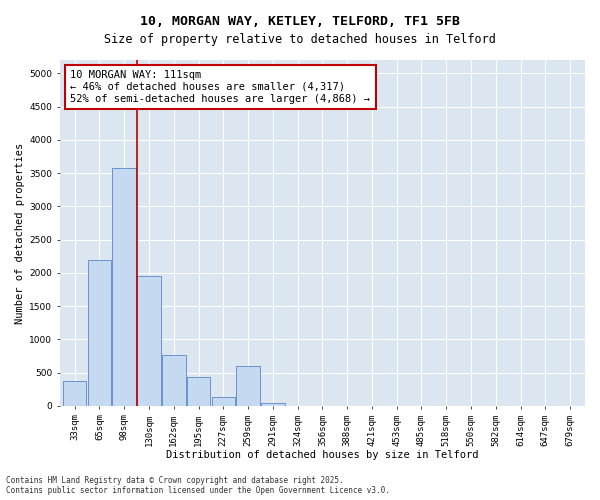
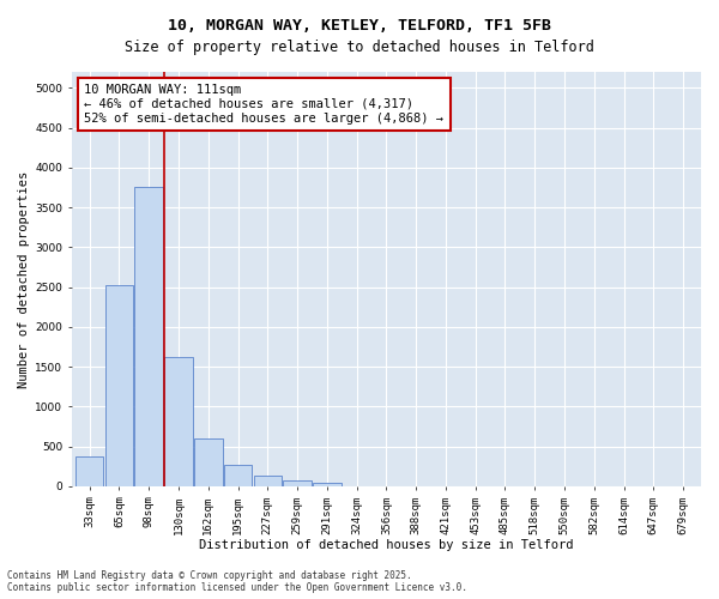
65sqm: 2200 -> 2520
98sqm: 3580 -> 3750
130sqm: 1960 -> 1630
162sqm: 760 -> 600
195sqm: 440 -> 270
259sqm: 600 -> 70
